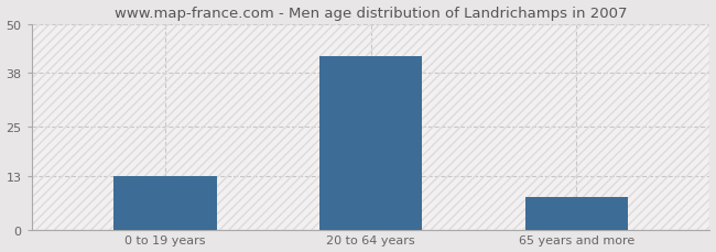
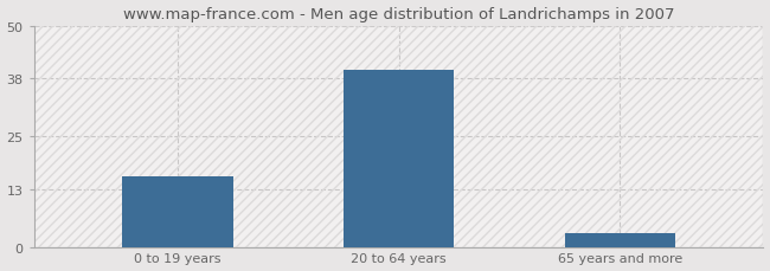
0 to 19 years: 13 -> 16
20 to 64 years: 42 -> 40
65 years and more: 8 -> 3
